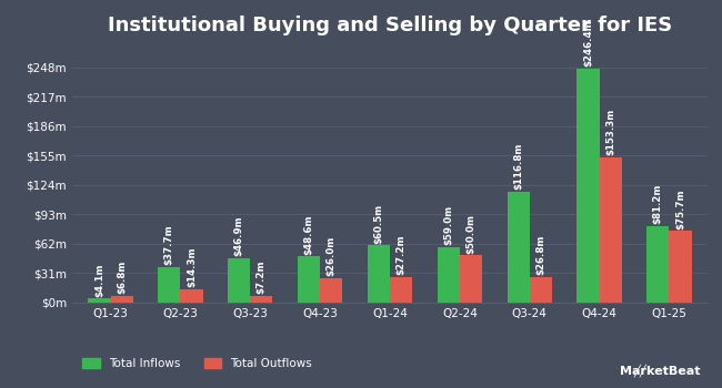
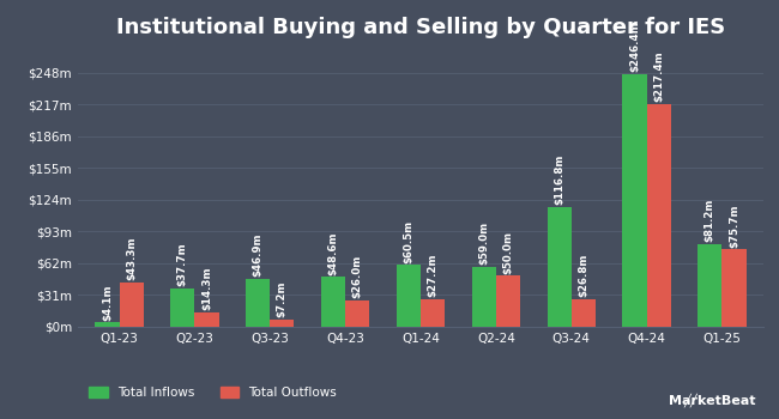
Total Outflows/Q1-23: $6.8m -> $43.3m
Total Outflows/Q4-24: $153.3m -> $217.4m
